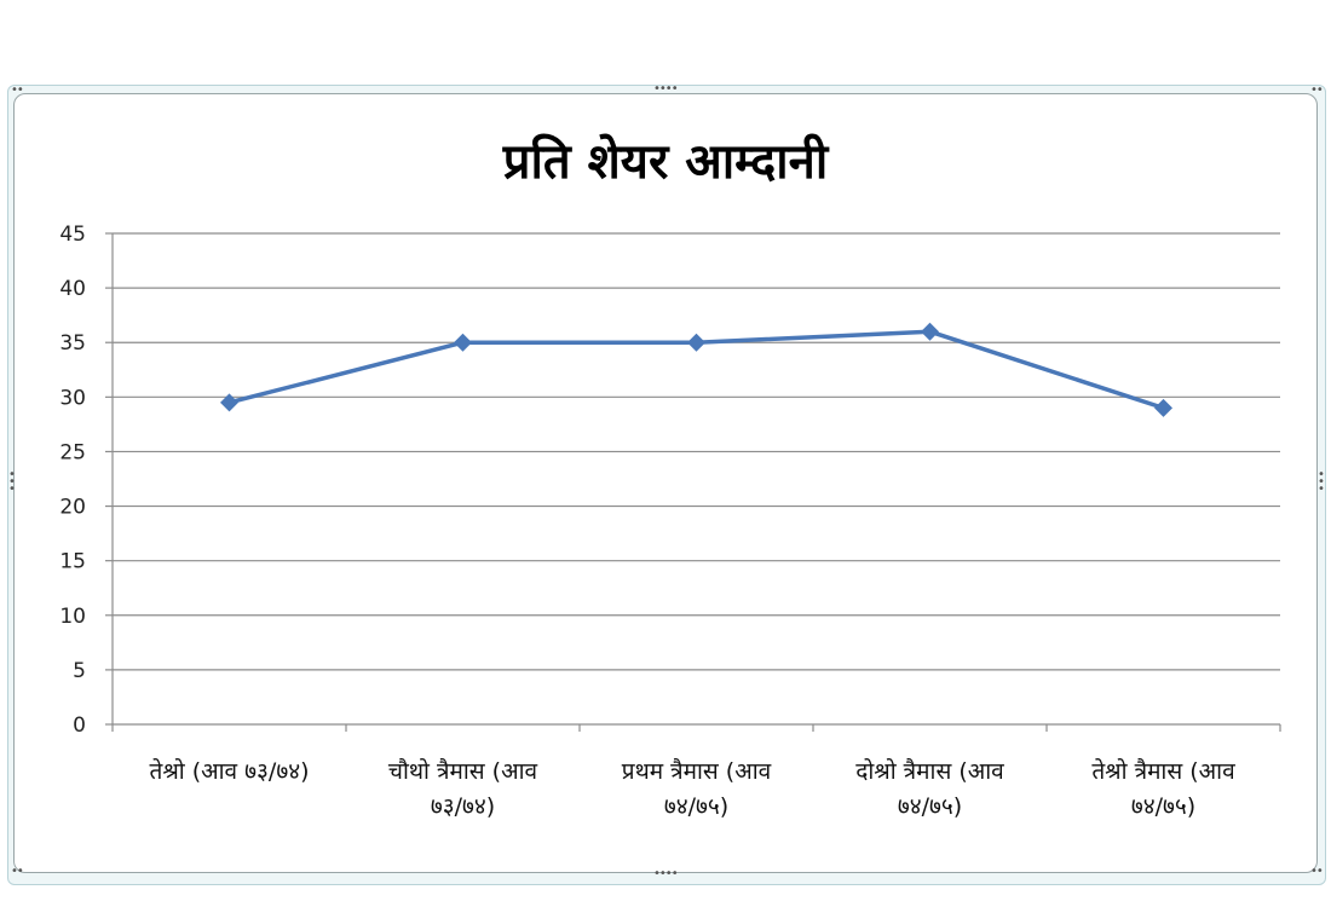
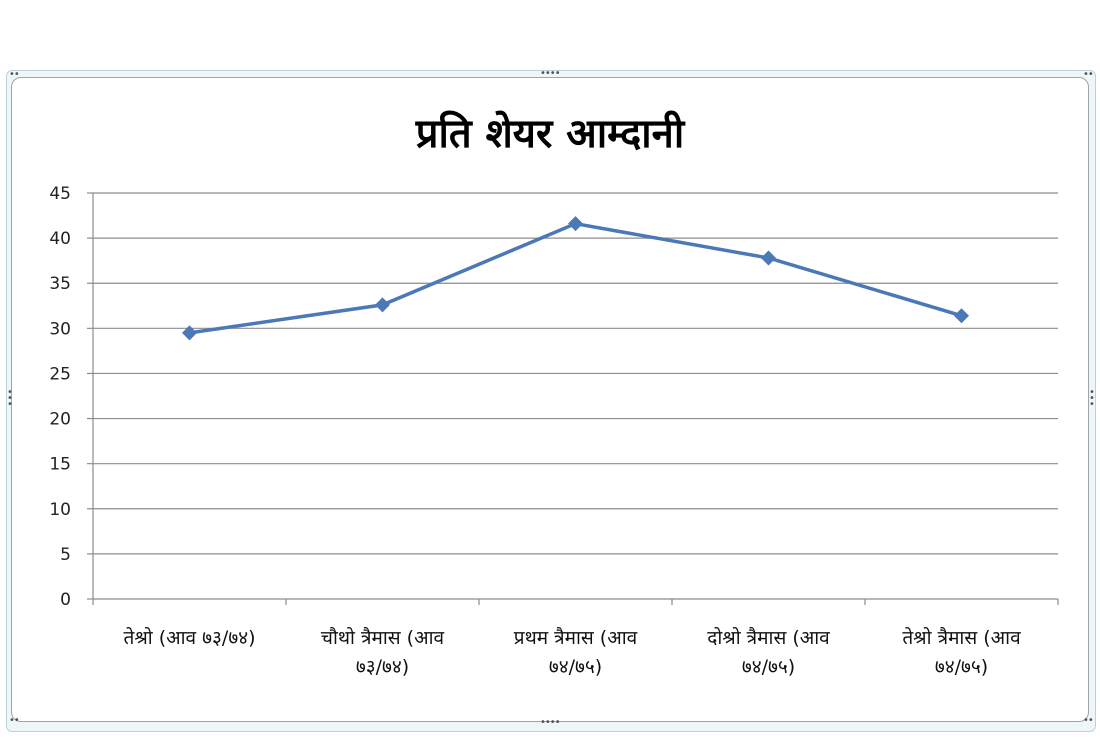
चौथो त्रैमास (आव ७३/७४): 35 -> 33
प्रथम त्रैमास (आव ७४/७५): 35 -> 42
दोश्रो त्रैमास (आव ७४/७५): 36 -> 38
तेश्रो त्रैमास (आव ७४/७५): 29 -> 31
